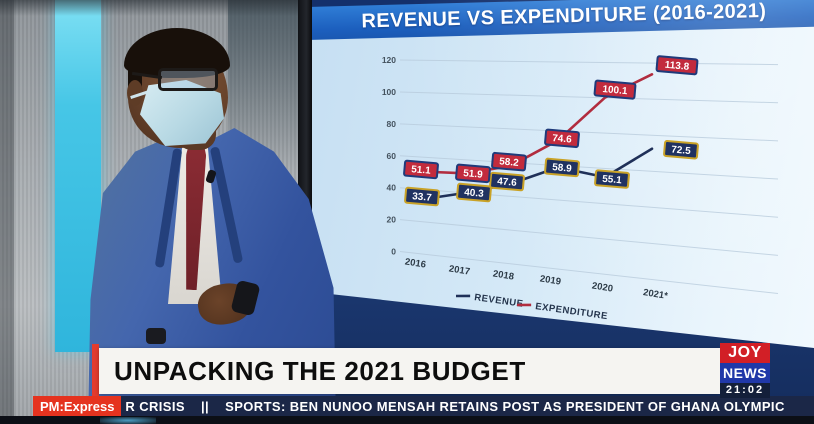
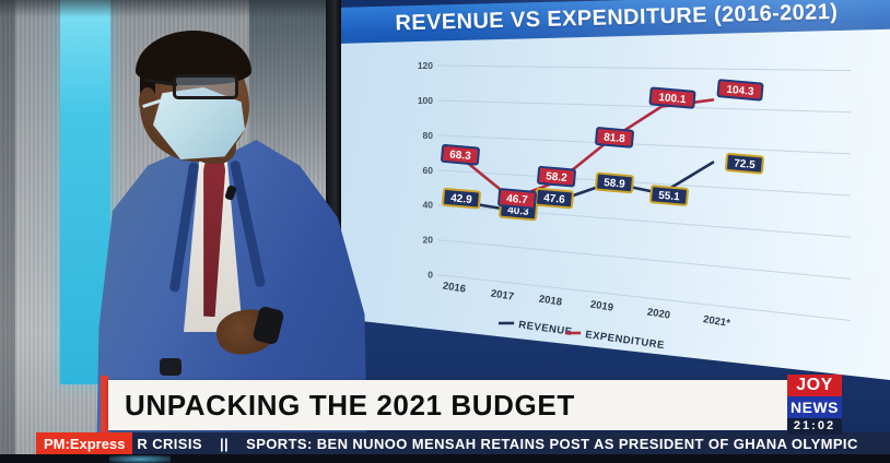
REVENUE/2016: 33.7 -> 42.9
EXPENDITURE/2016: 51.1 -> 68.3
EXPENDITURE/2017: 51.9 -> 46.7
EXPENDITURE/2019: 74.6 -> 81.8
EXPENDITURE/2021*: 113.8 -> 104.3
